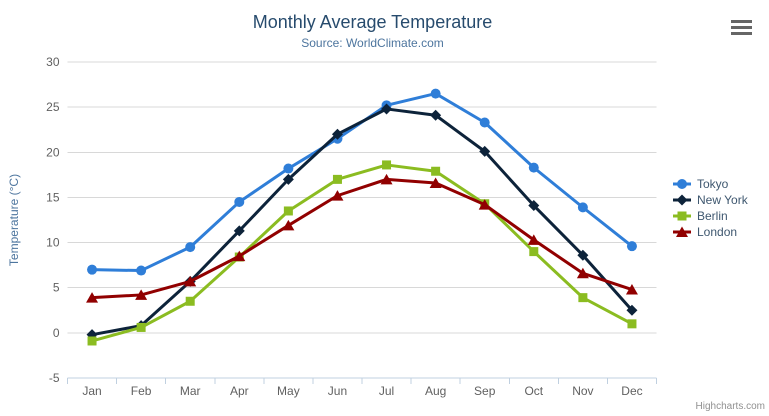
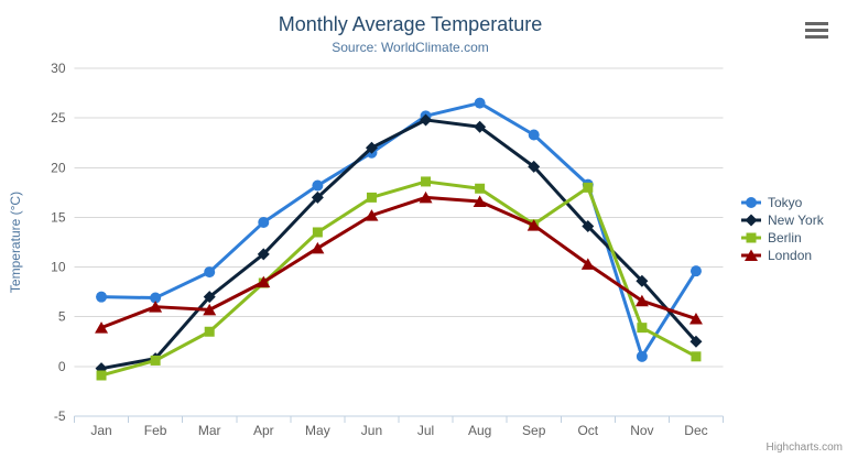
London/Feb: 4 -> 6
New York/Mar: 6 -> 7
Berlin/Oct: 9 -> 18
Tokyo/Nov: 14 -> 1
